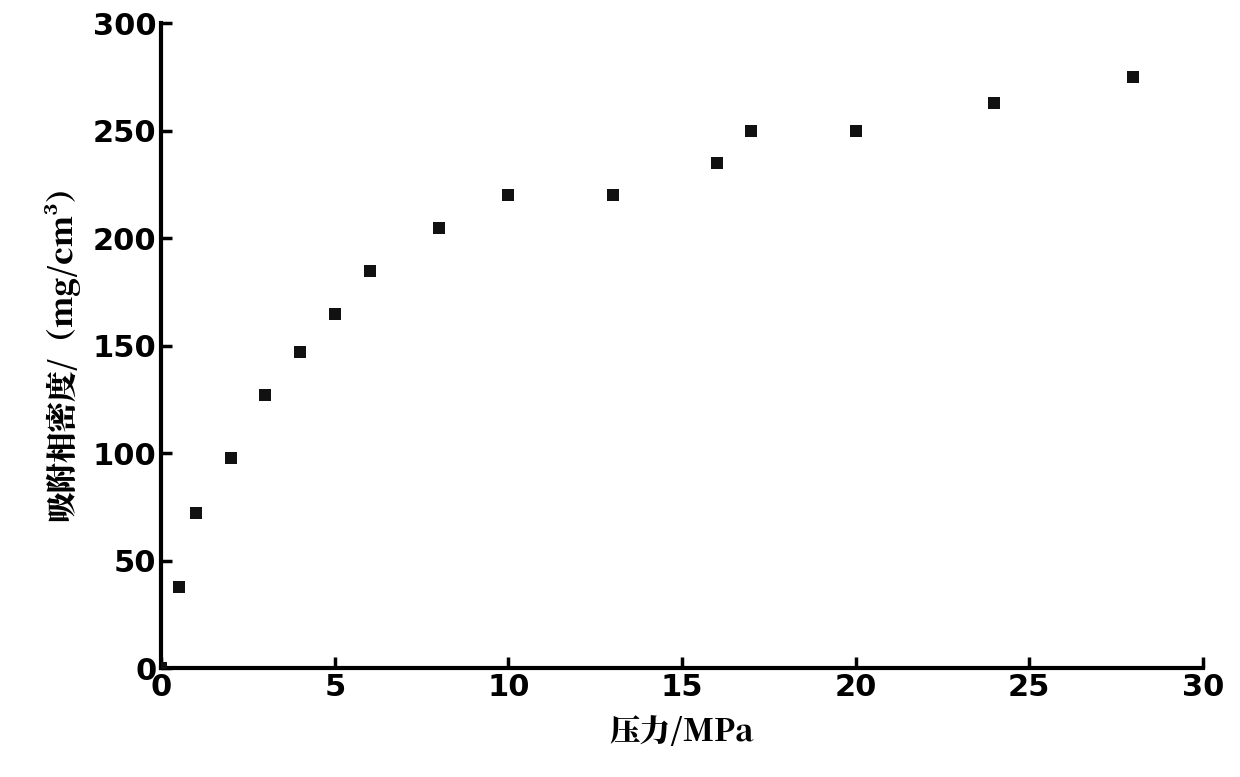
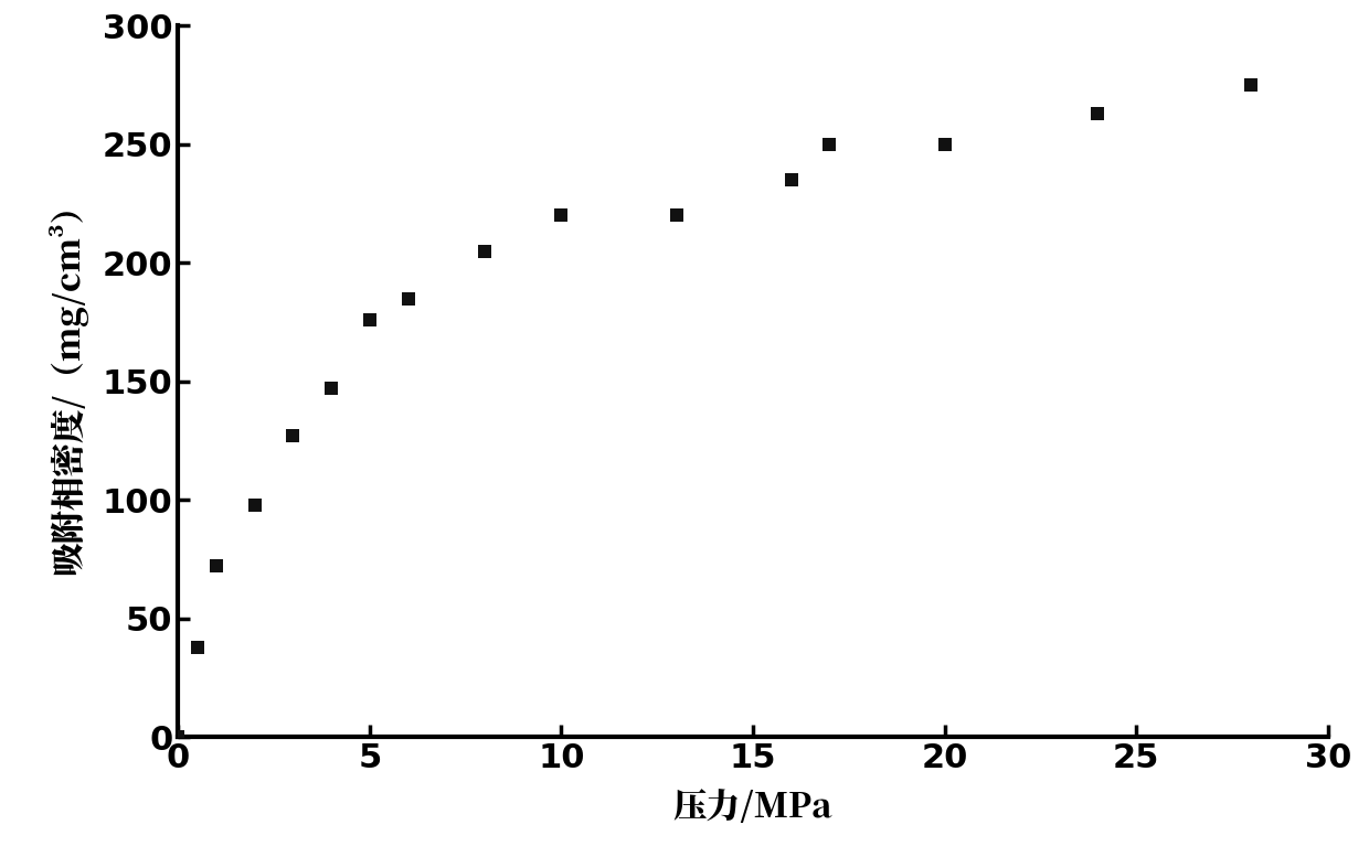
5: 165 -> 176
